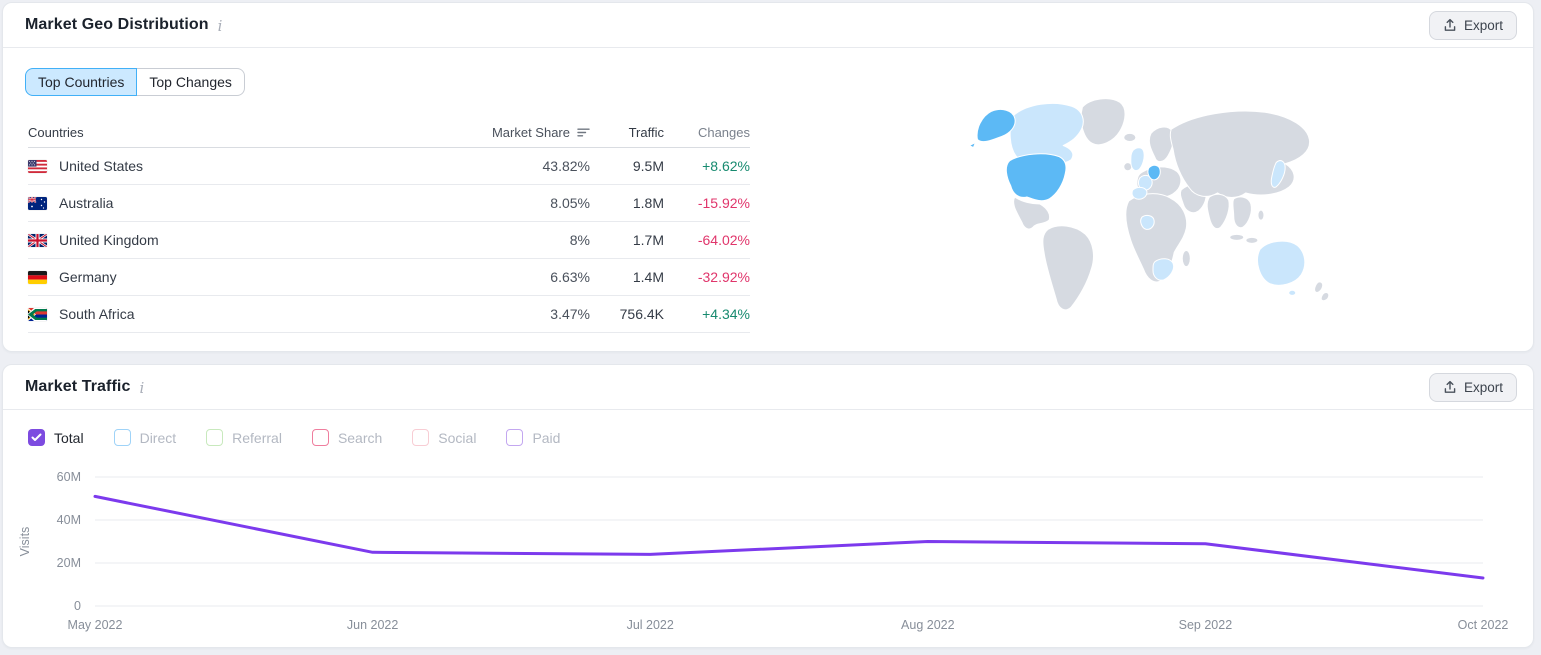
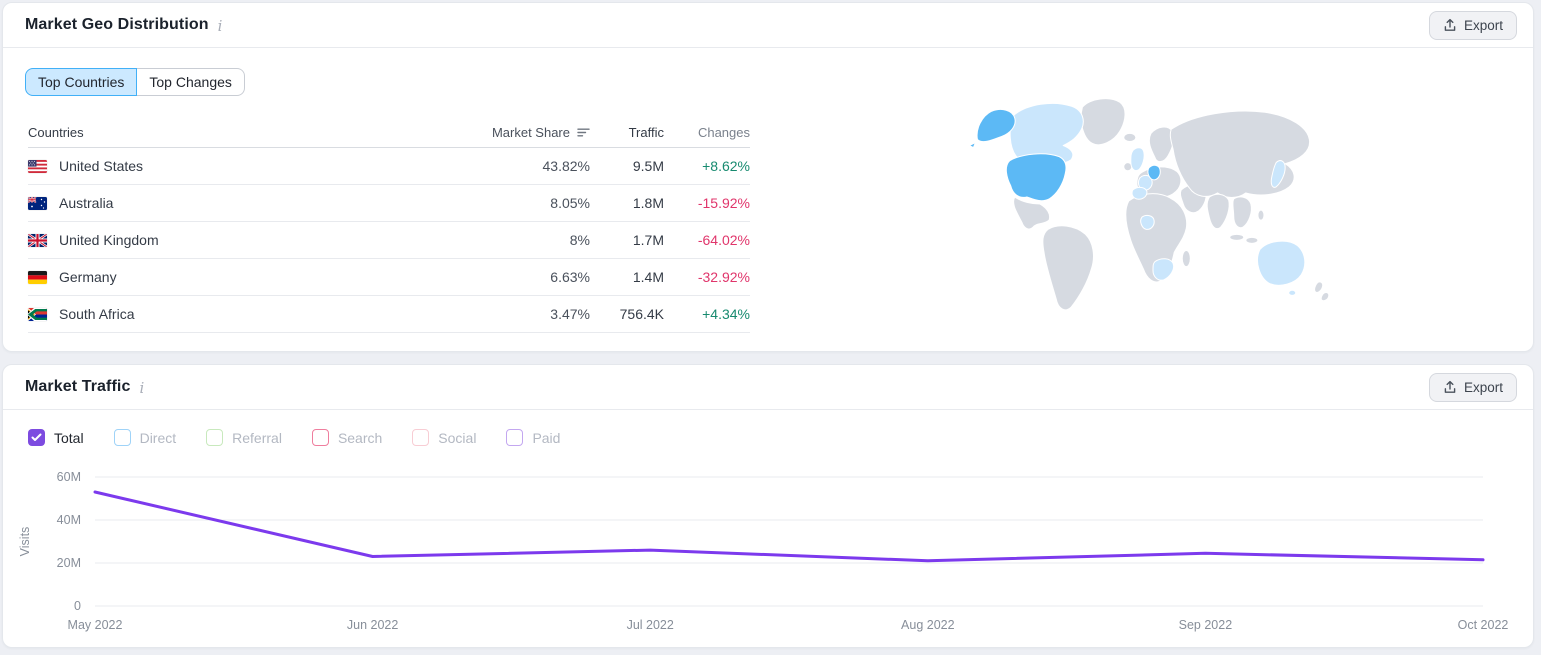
May 2022: 51M -> 53M
Jun 2022: 25M -> 23M
Jul 2022: 24M -> 26M
Aug 2022: 30M -> 21M
Sep 2022: 29M -> 24M
Oct 2022: 13M -> 22M
